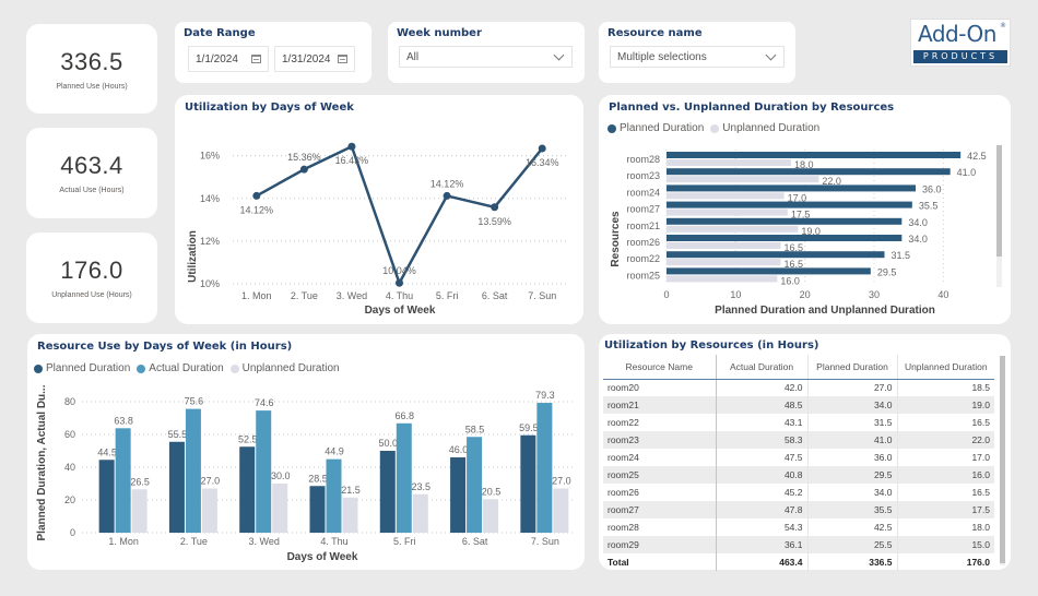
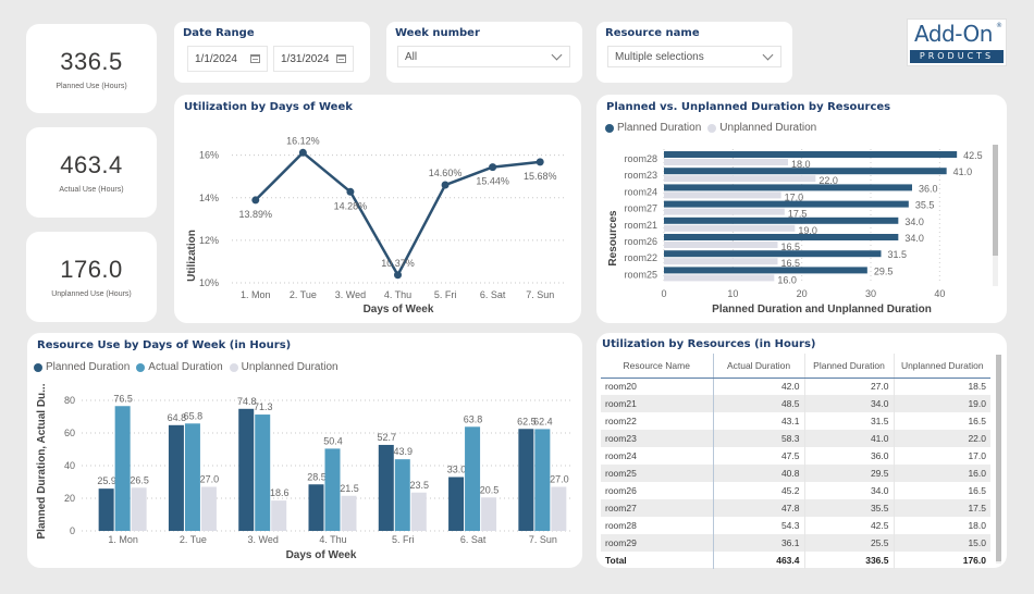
Utilization by Days of Week/1. Mon: 14.12% -> 13.89%
Utilization by Days of Week/2. Tue: 15.36% -> 16.12%
Utilization by Days of Week/3. Wed: 16.43% -> 14.28%
Utilization by Days of Week/4. Thu: 10.04% -> 10.37%
Utilization by Days of Week/5. Fri: 14.12% -> 14.60%
Utilization by Days of Week/6. Sat: 13.59% -> 15.44%
Utilization by Days of Week/7. Sun: 16.34% -> 15.68%
Resource Use by Days of Week (in Hours)/Planned Duration/1. Mon: 44.5 -> 25.9
Resource Use by Days of Week (in Hours)/Actual Duration/1. Mon: 63.8 -> 76.5
Resource Use by Days of Week (in Hours)/Planned Duration/2. Tue: 55.5 -> 64.8
Resource Use by Days of Week (in Hours)/Actual Duration/2. Tue: 75.6 -> 65.8
Resource Use by Days of Week (in Hours)/Planned Duration/3. Wed: 52.5 -> 74.8
Resource Use by Days of Week (in Hours)/Actual Duration/3. Wed: 74.6 -> 71.3
Resource Use by Days of Week (in Hours)/Unplanned Duration/3. Wed: 30.0 -> 18.6
Resource Use by Days of Week (in Hours)/Actual Duration/4. Thu: 44.9 -> 50.4
Resource Use by Days of Week (in Hours)/Planned Duration/5. Fri: 50.0 -> 52.7
Resource Use by Days of Week (in Hours)/Actual Duration/5. Fri: 66.8 -> 43.9
Resource Use by Days of Week (in Hours)/Planned Duration/6. Sat: 46.0 -> 33.0
Resource Use by Days of Week (in Hours)/Actual Duration/6. Sat: 58.5 -> 63.8
Resource Use by Days of Week (in Hours)/Planned Duration/7. Sun: 59.5 -> 62.5
Resource Use by Days of Week (in Hours)/Actual Duration/7. Sun: 79.3 -> 62.4
